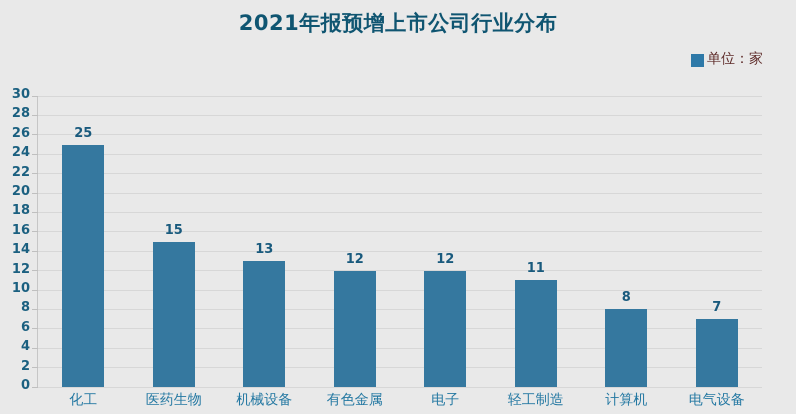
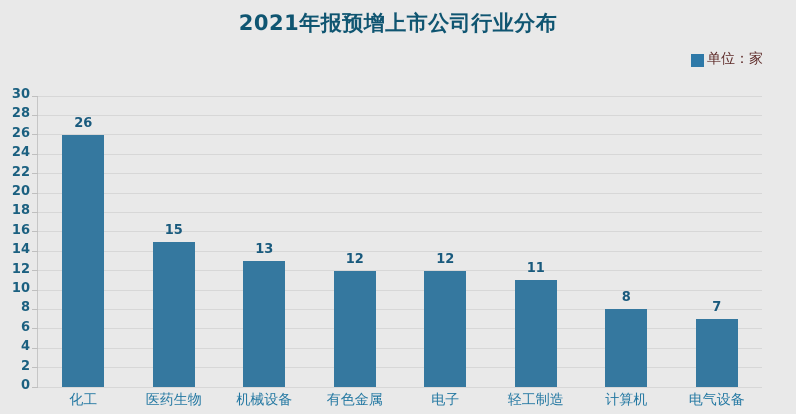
化工: 25 -> 26
